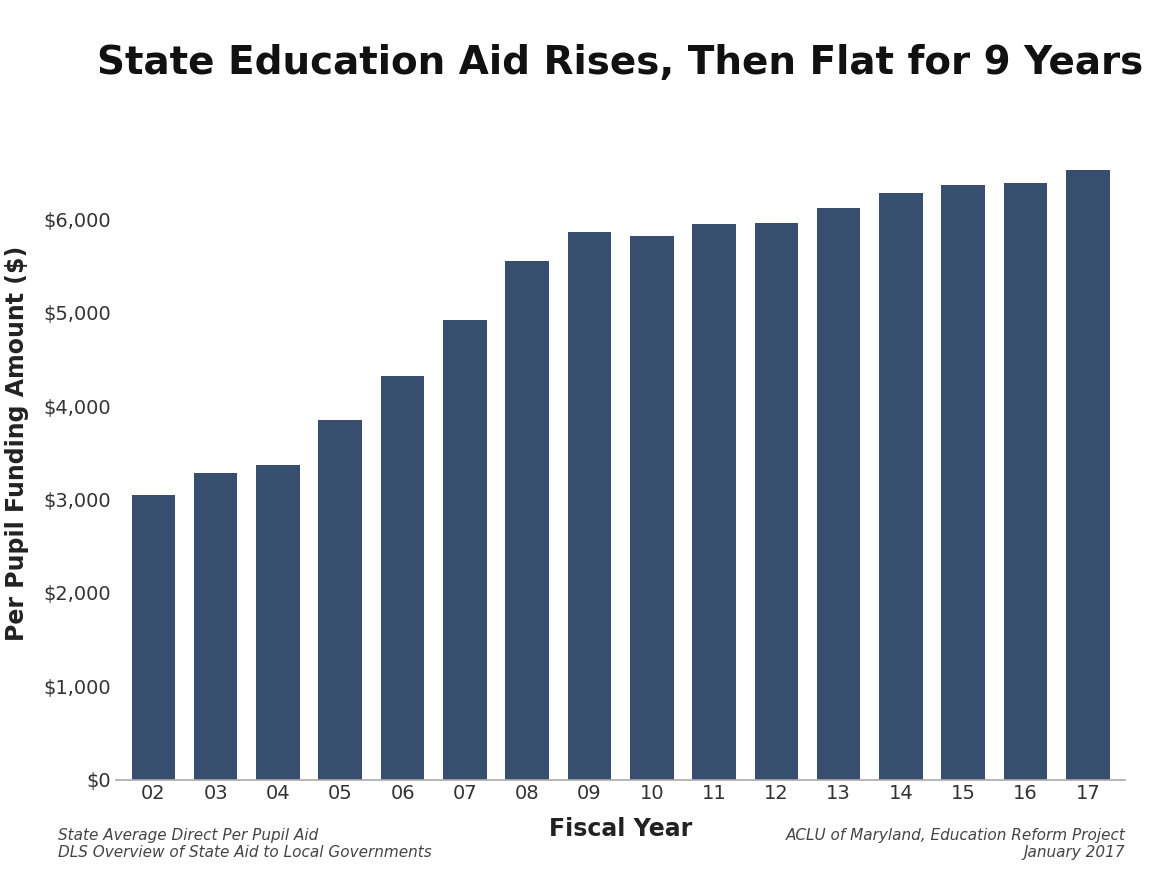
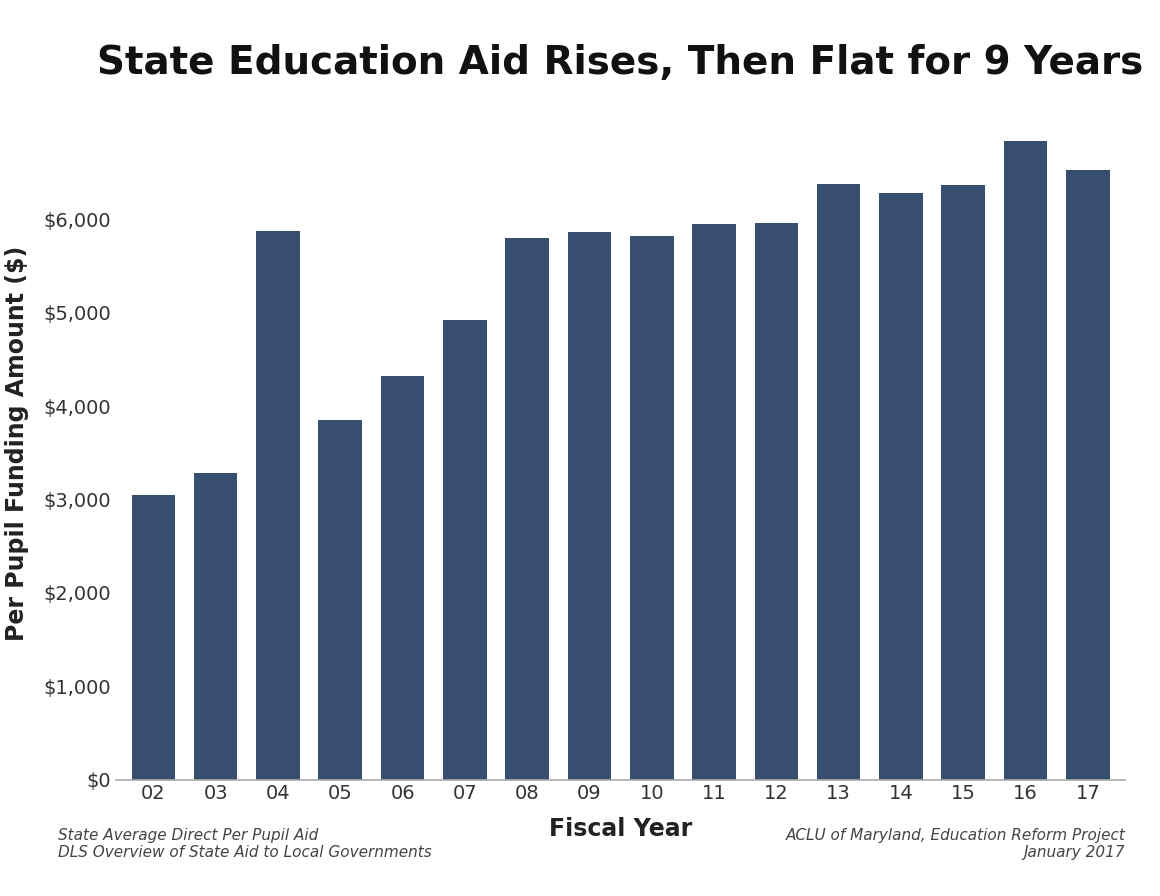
04: $3,370 -> $5,880
08: $5,560 -> $5,800
13: $6,120 -> $6,380
16: $6,390 -> $6,840
